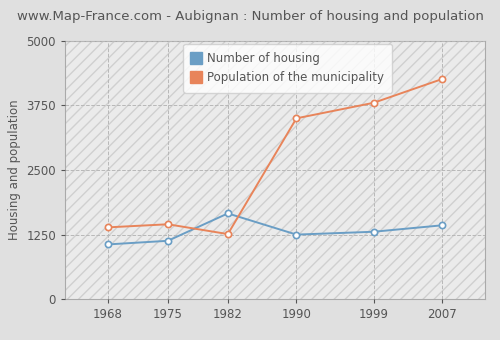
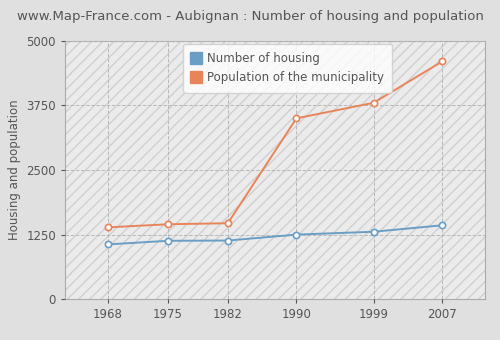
Number of housing/1982: 1660 -> 1140
Population of the municipality/1982: 1260 -> 1470
Population of the municipality/2007: 4260 -> 4600
